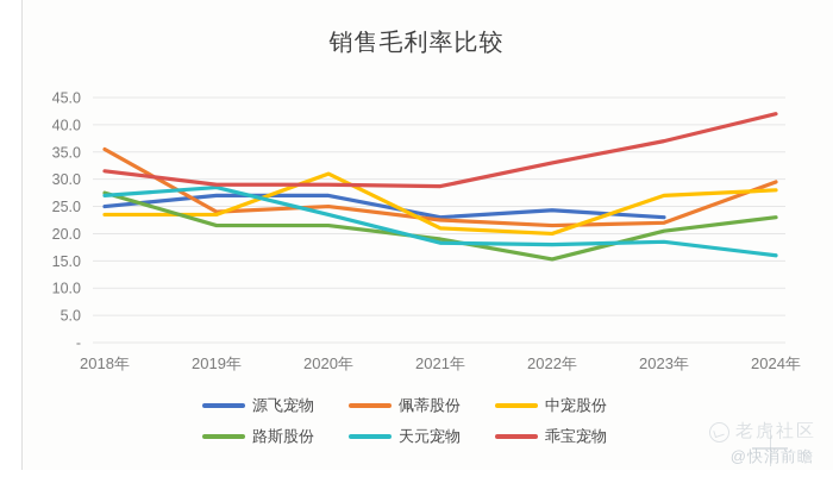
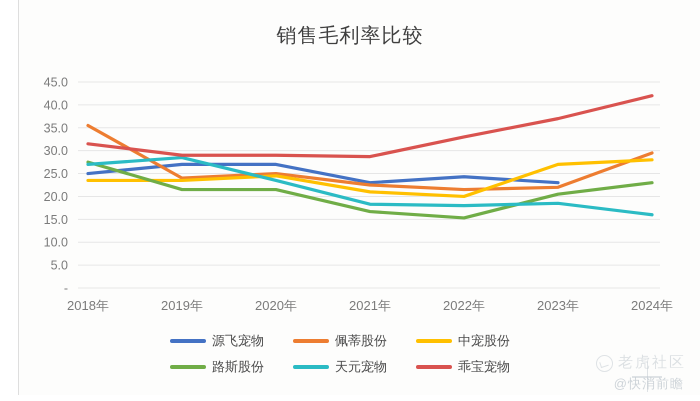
中宠股份/2020年: 31 -> 24
路斯股份/2021年: 19 -> 17
